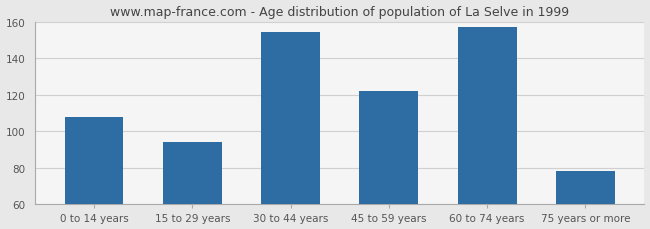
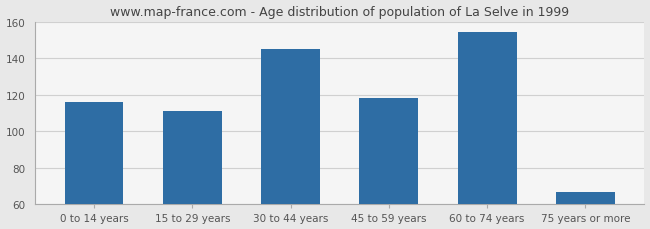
0 to 14 years: 108 -> 116
15 to 29 years: 94 -> 111
30 to 44 years: 154 -> 145
45 to 59 years: 122 -> 118
60 to 74 years: 157 -> 154
75 years or more: 78 -> 67
